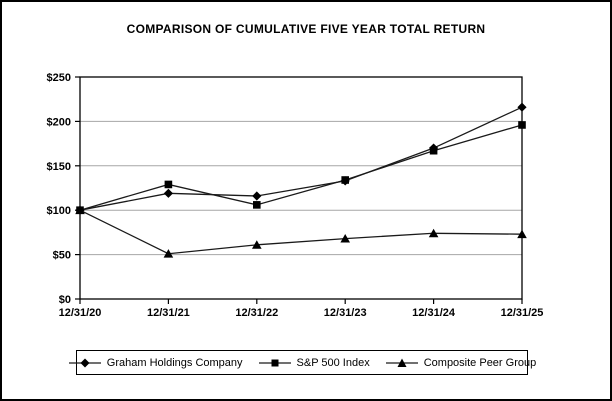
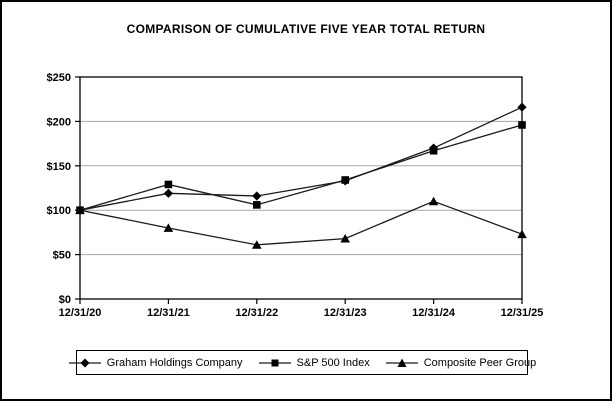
Composite Peer Group/12/31/21: $50 -> $80
Composite Peer Group/12/31/24: $70 -> $110
